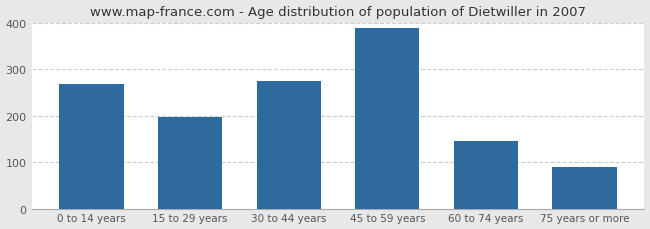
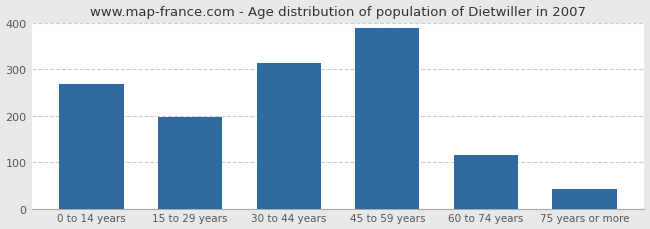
30 to 44 years: 275 -> 313
60 to 74 years: 145 -> 116
75 years or more: 90 -> 42
